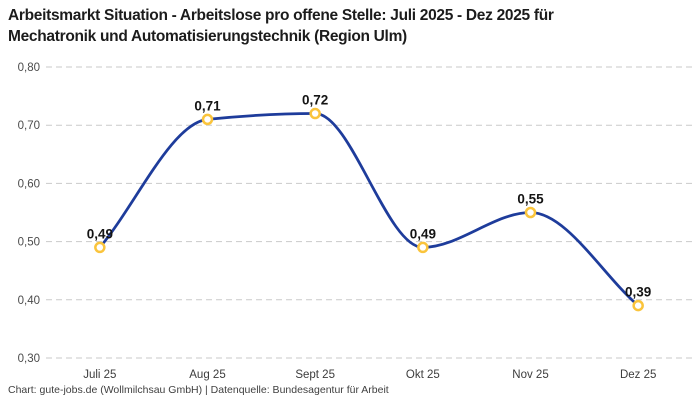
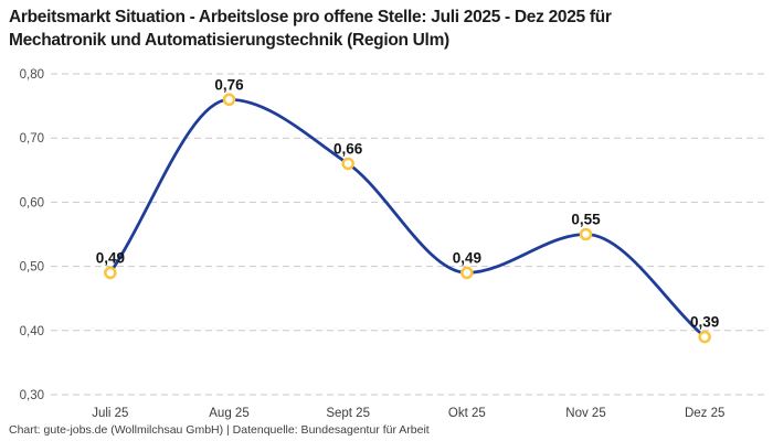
Aug 25: 0,71 -> 0,76
Sept 25: 0,72 -> 0,66
